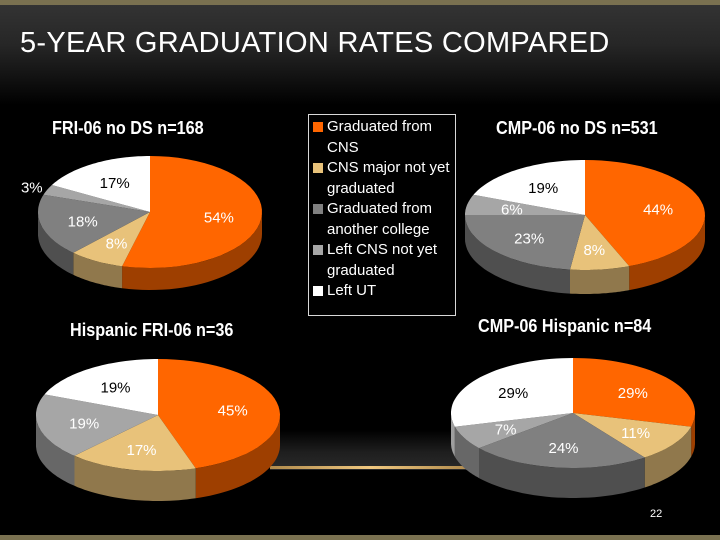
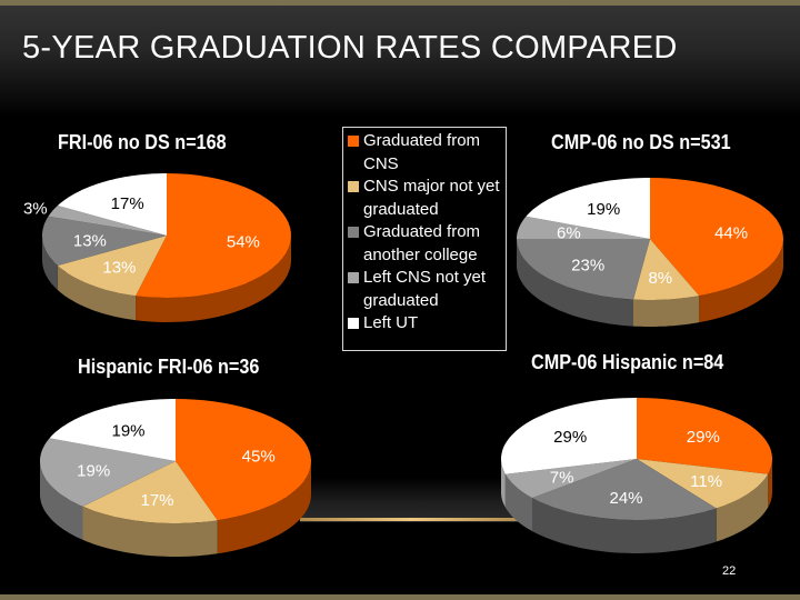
FRI-06 no DS n=168/CNS major not yet graduated: 8% -> 13%
FRI-06 no DS n=168/Graduated from another college: 18% -> 13%
